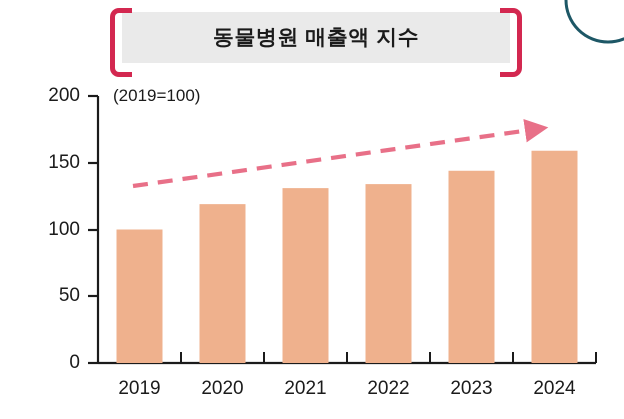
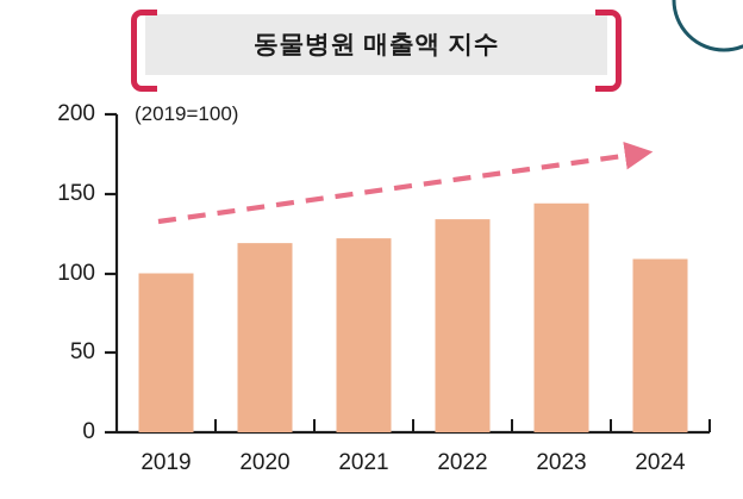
2021: 131 -> 122
2024: 159 -> 109
